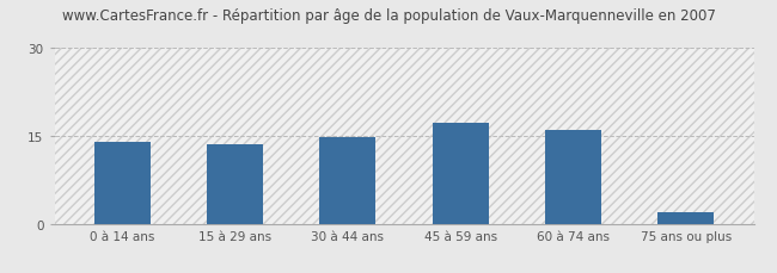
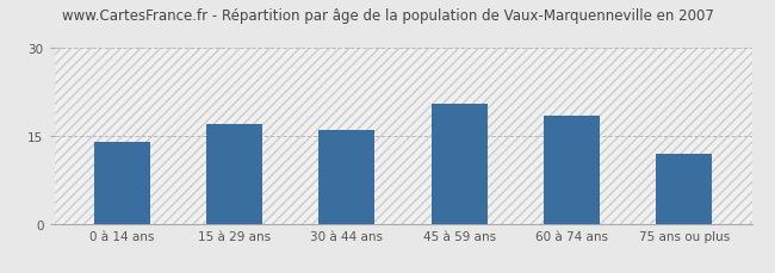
15 à 29 ans: 13.5 -> 17.0
30 à 44 ans: 14.7 -> 16.0
45 à 59 ans: 17.2 -> 20.5
60 à 74 ans: 16.1 -> 18.5
75 ans ou plus: 2.0 -> 12.0
